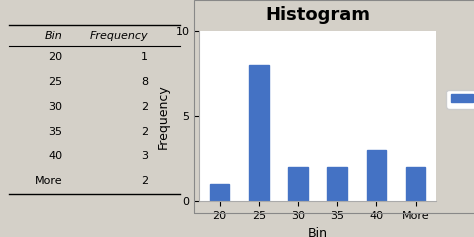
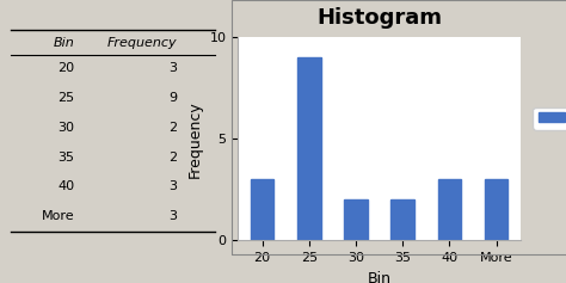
20: 1 -> 3
25: 8 -> 9
More: 2 -> 3
